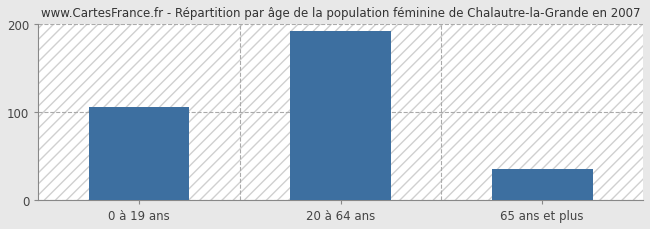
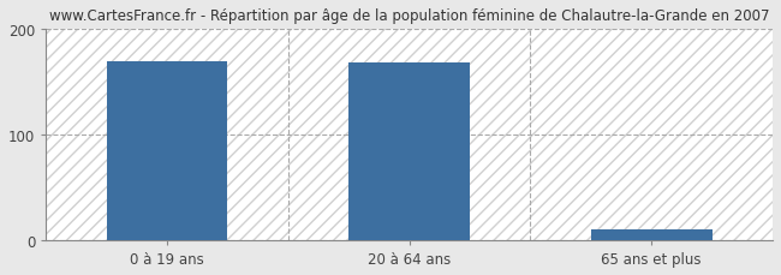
0 à 19 ans: 106 -> 170
20 à 64 ans: 192 -> 168
65 ans et plus: 35 -> 10
